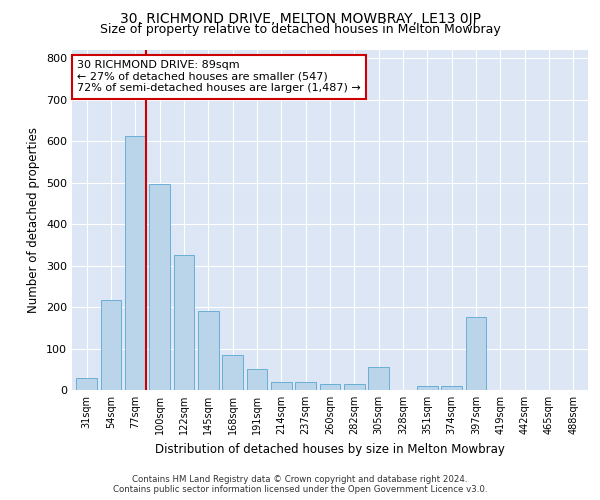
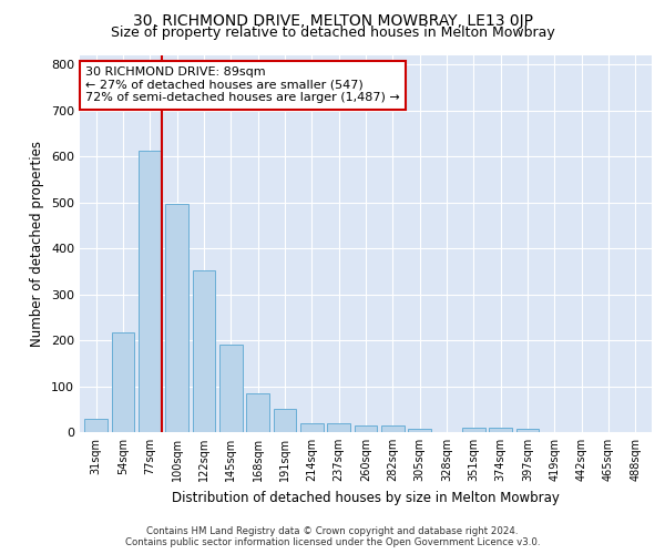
122sqm: 325 -> 353
305sqm: 55 -> 8
397sqm: 175 -> 7
